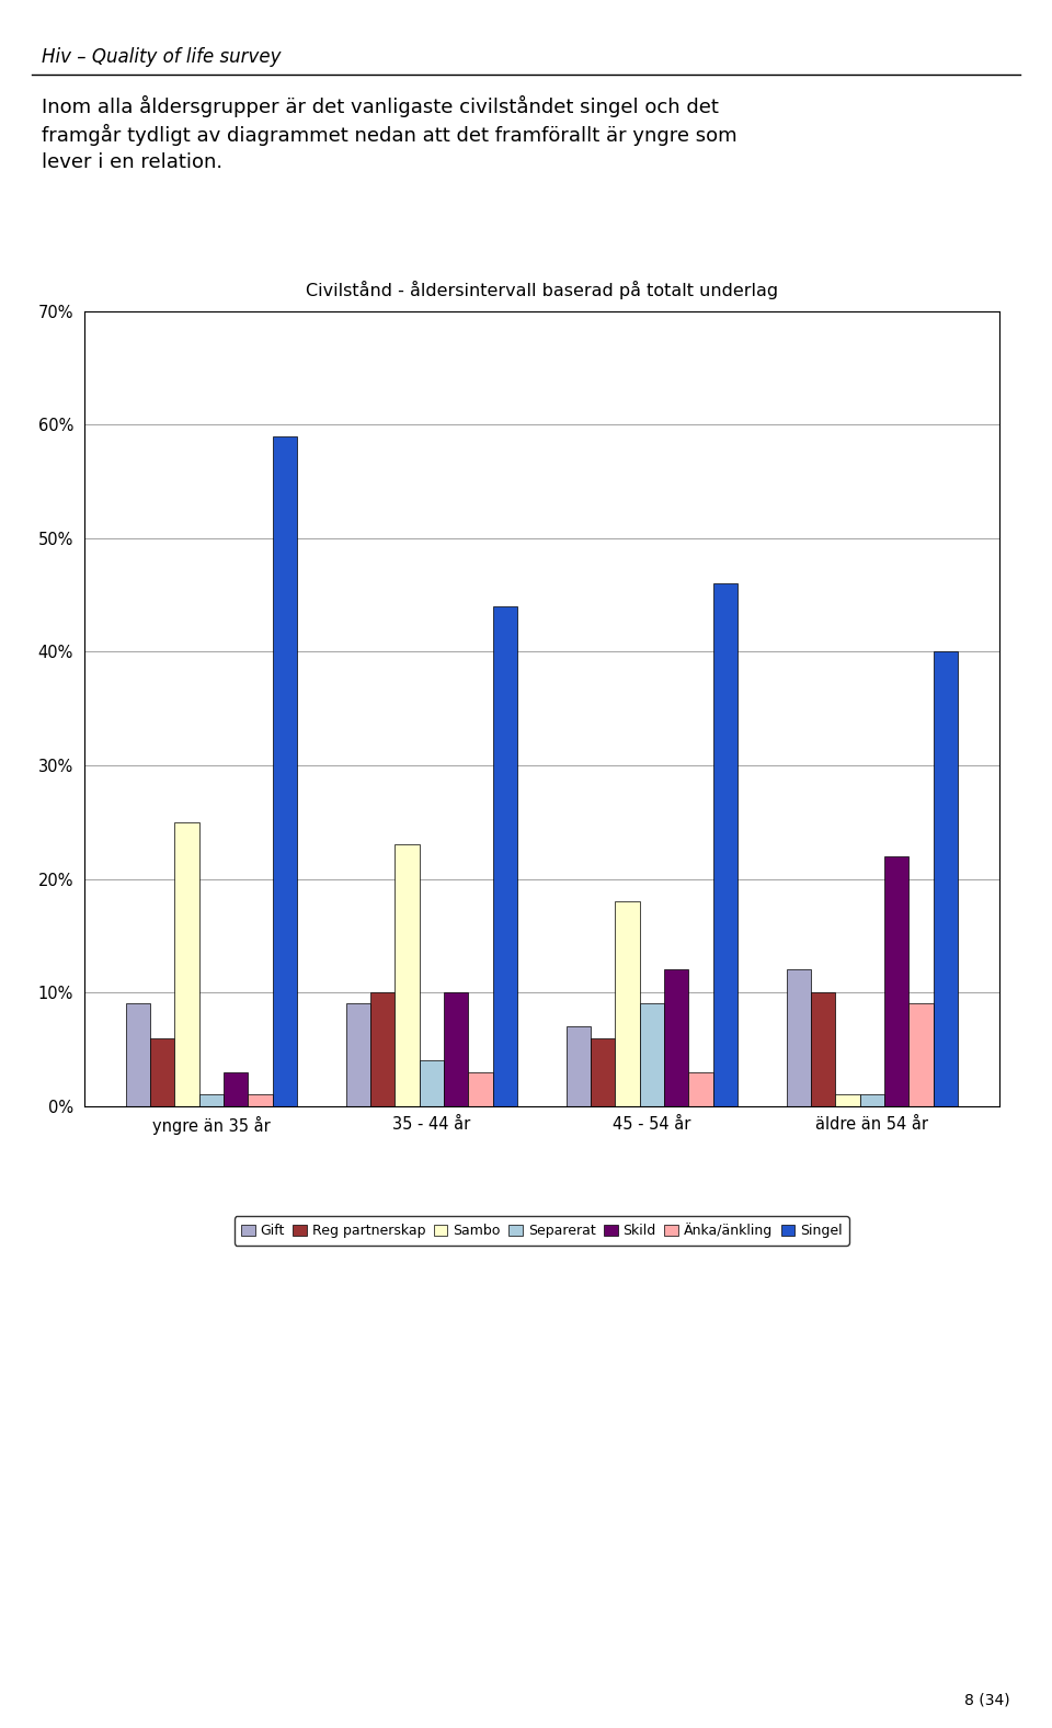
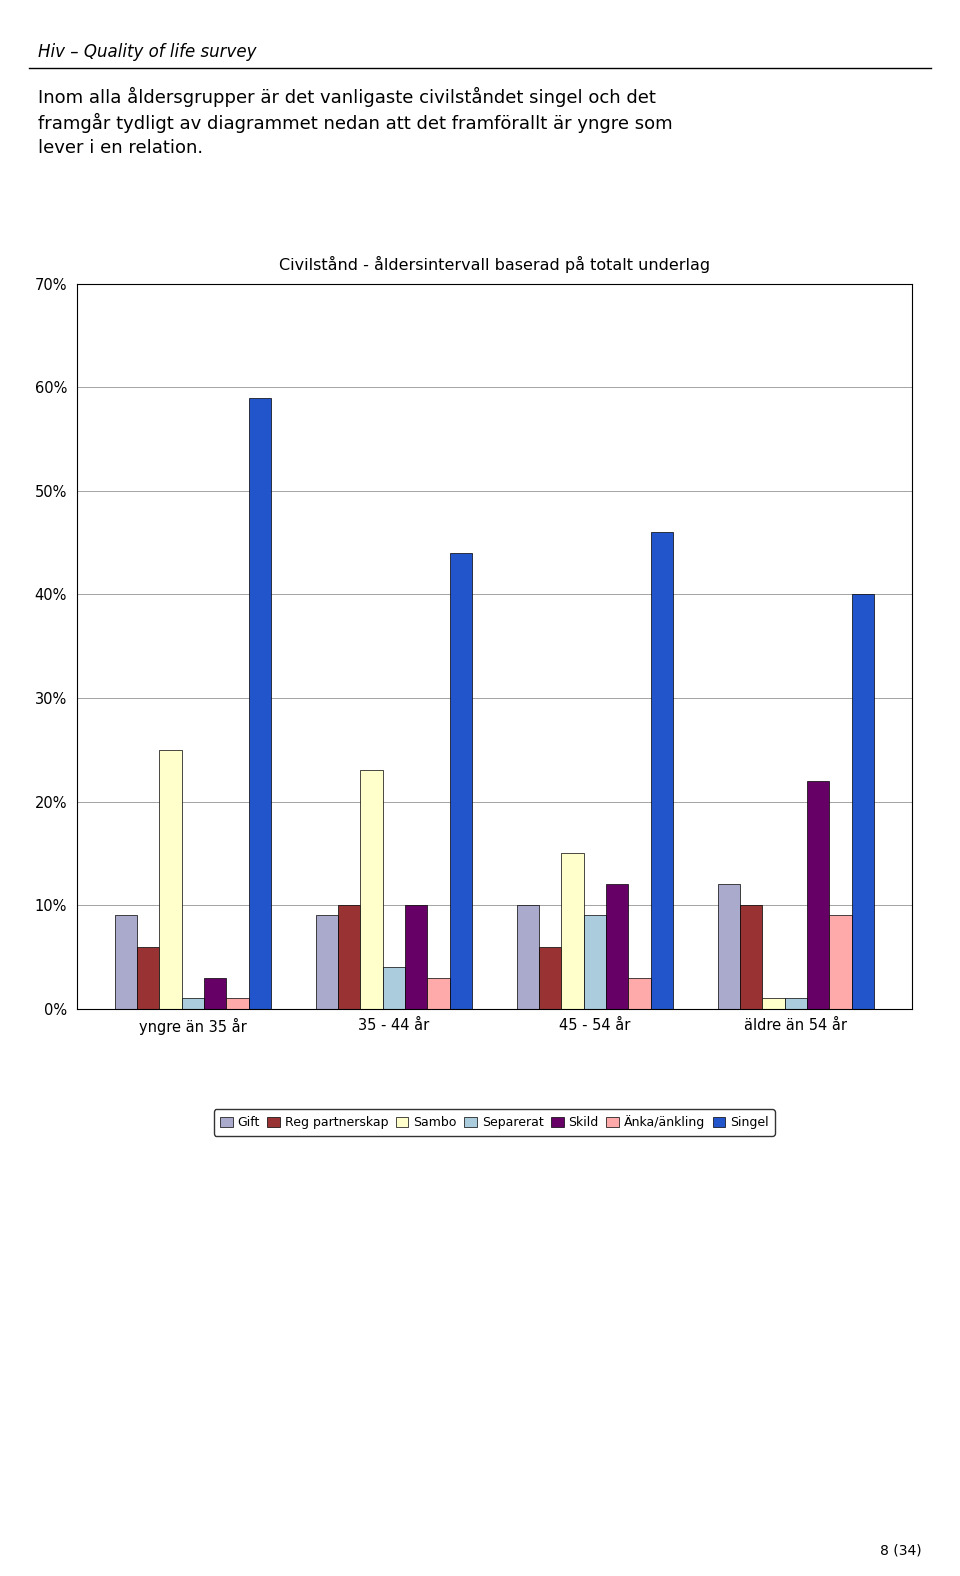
Gift/45 - 54 år: 7% -> 10%
Sambo/45 - 54 år: 18% -> 15%
